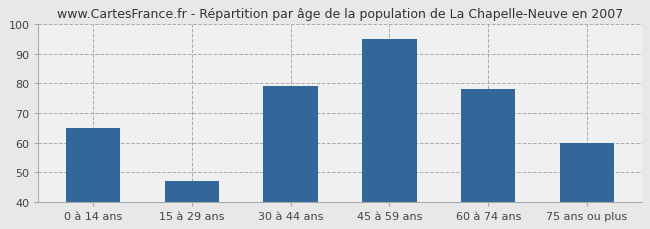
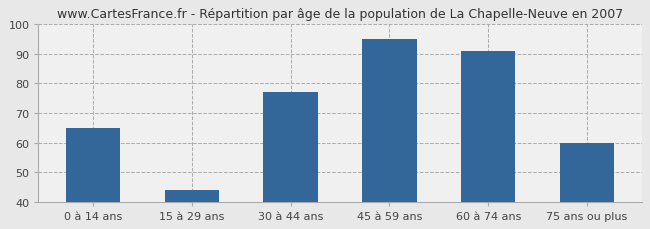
15 à 29 ans: 47 -> 44
30 à 44 ans: 79 -> 77
60 à 74 ans: 78 -> 91
